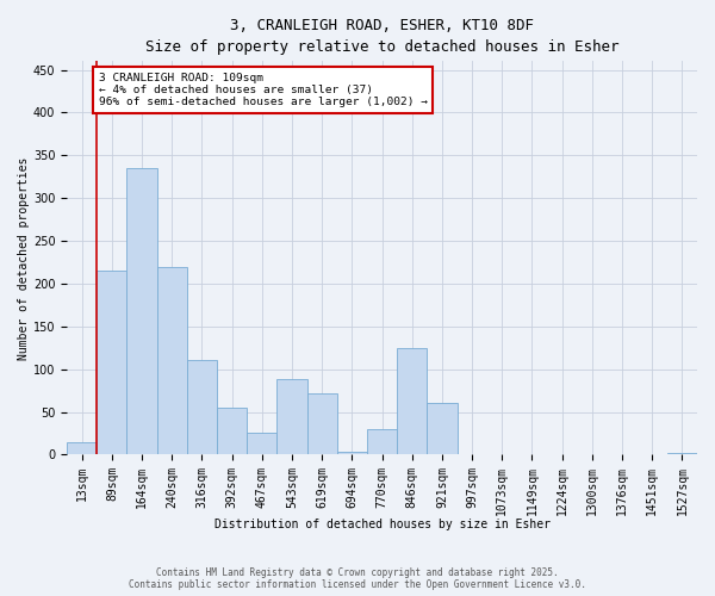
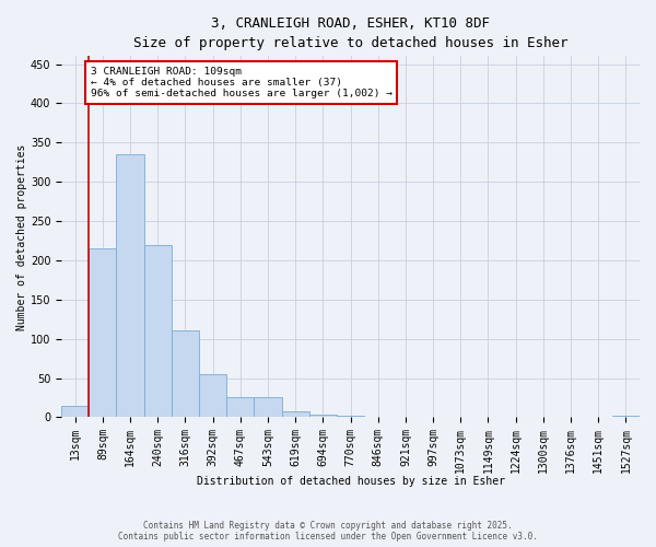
543sqm: 88 -> 26
619sqm: 72 -> 8
770sqm: 30 -> 2
846sqm: 124 -> 1
921sqm: 60 -> 1
